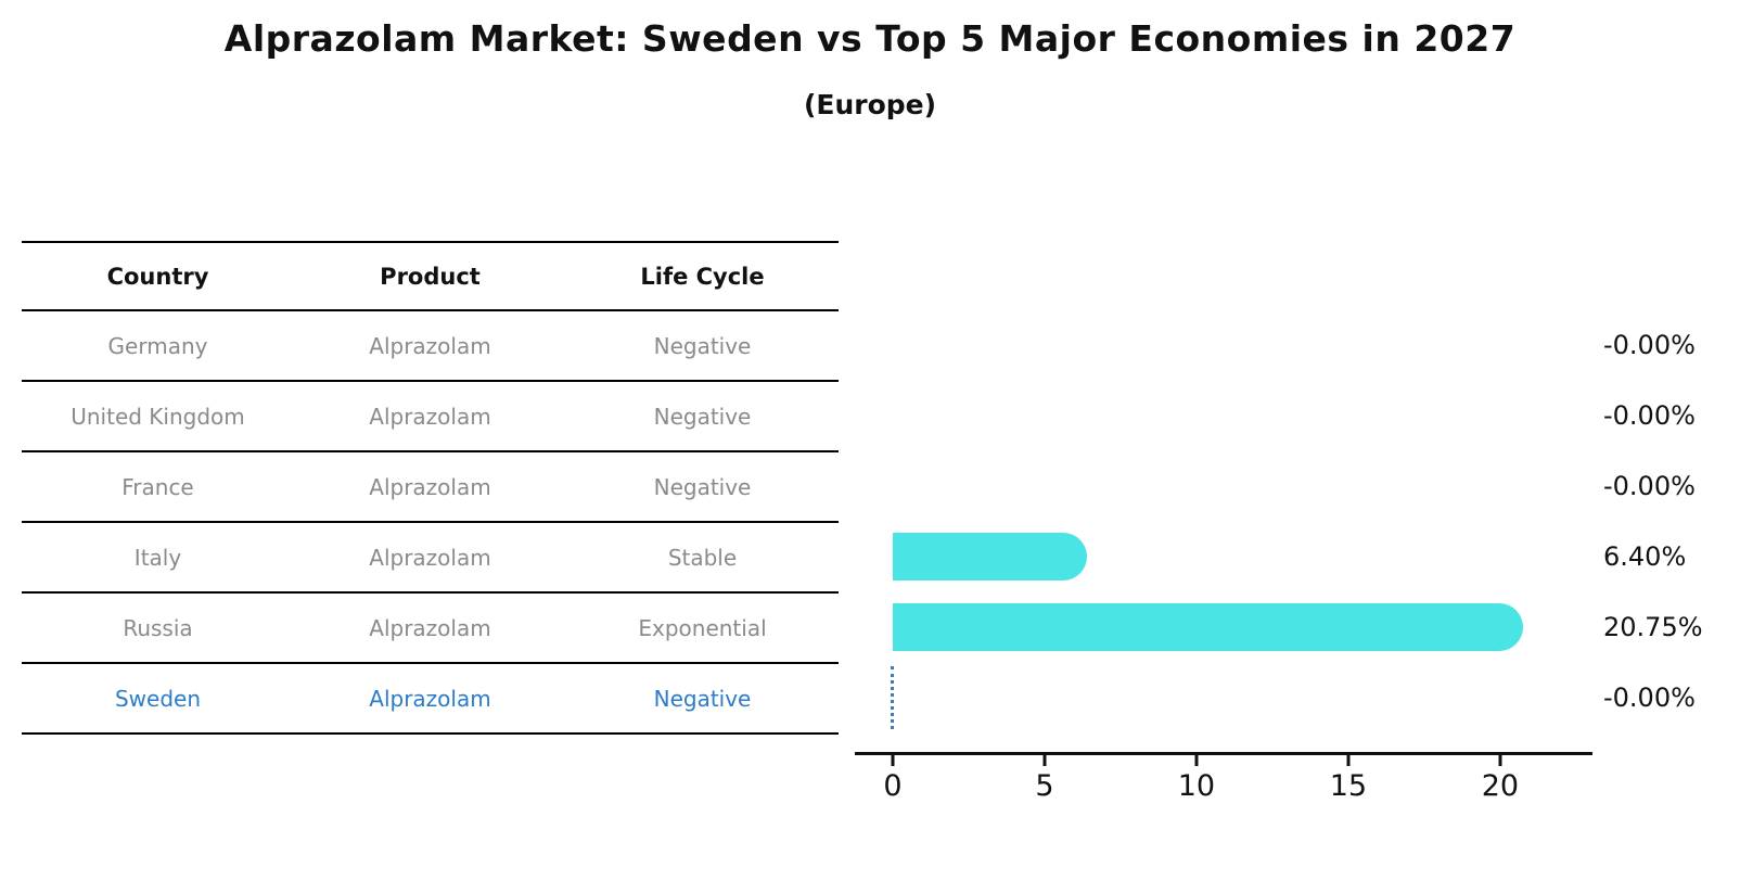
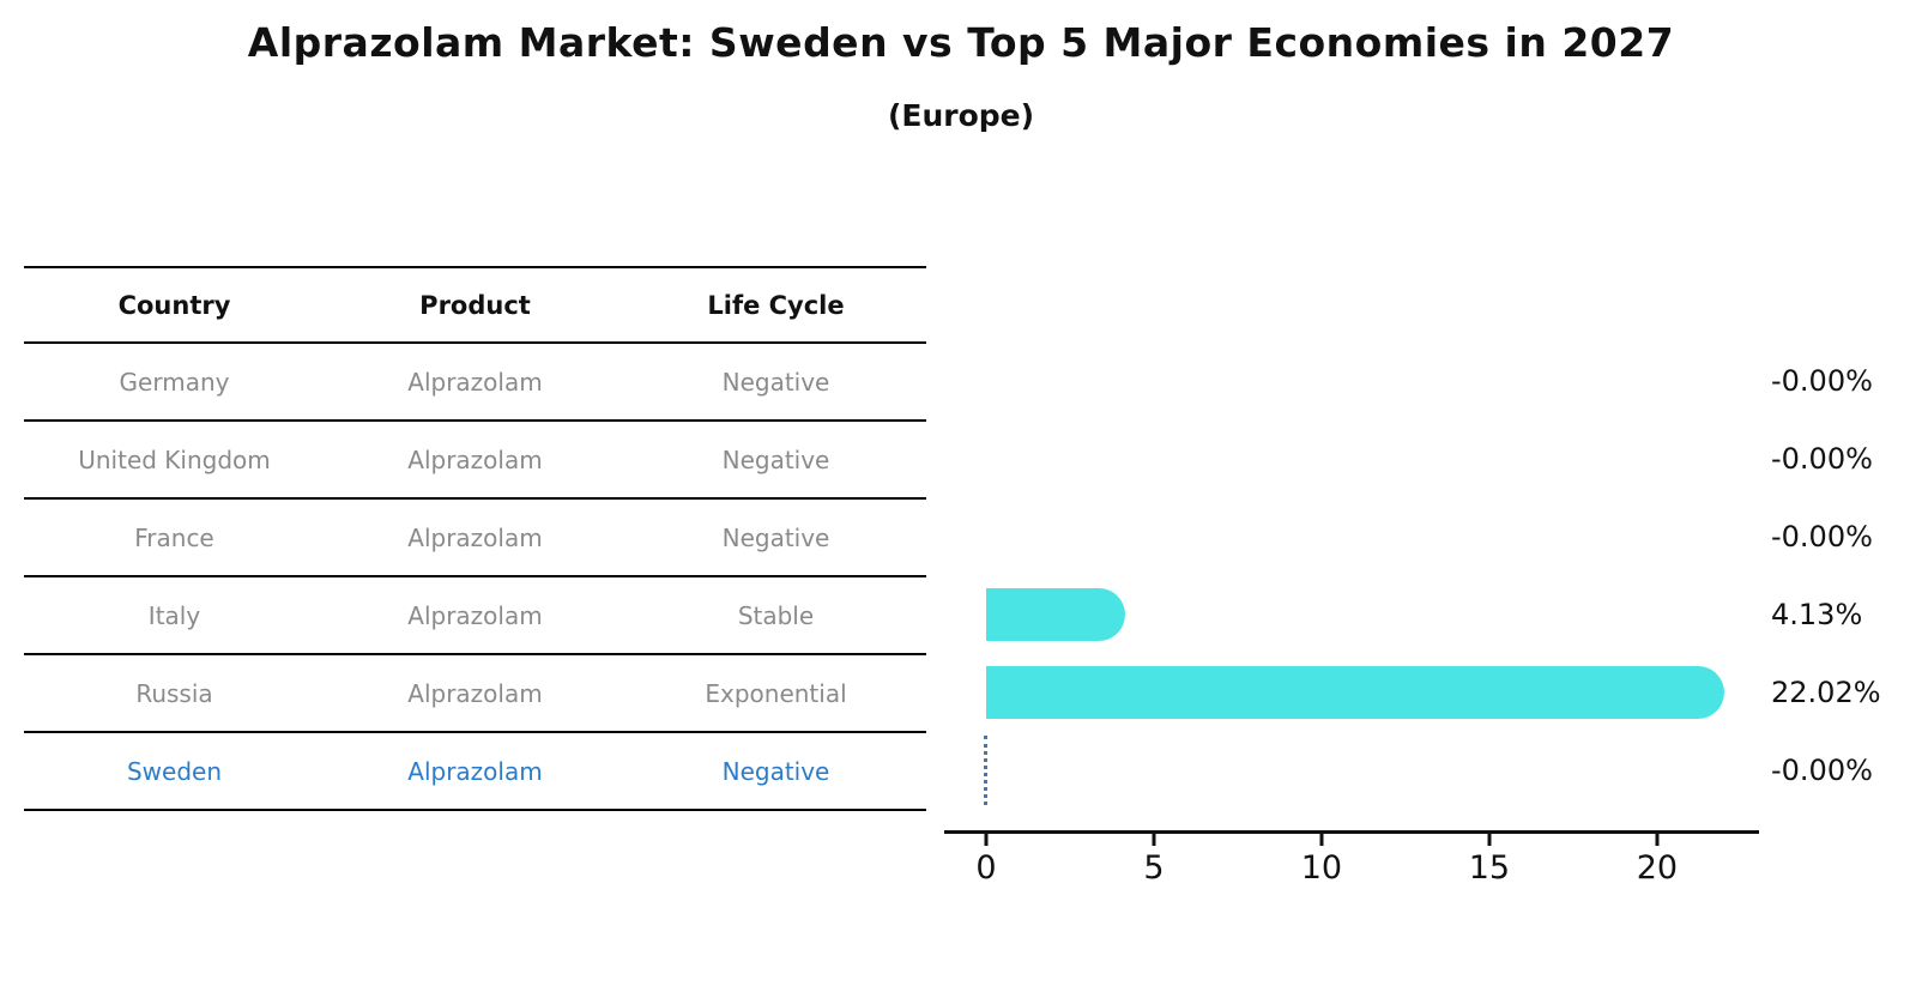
Italy: 6.40% -> 4.13%
Russia: 20.75% -> 22.02%
